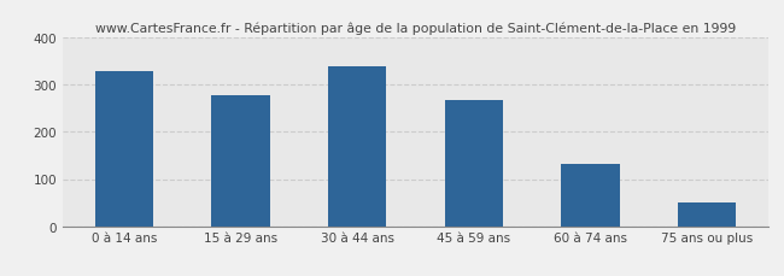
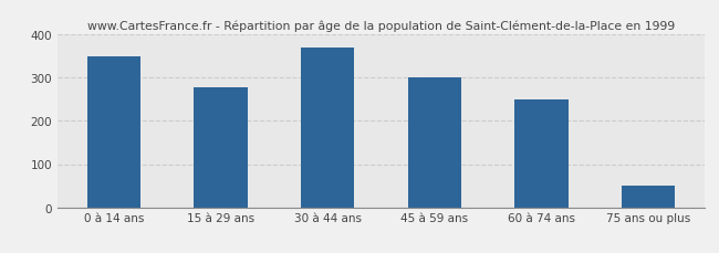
0 à 14 ans: 328 -> 350
30 à 44 ans: 340 -> 370
45 à 59 ans: 268 -> 300
60 à 74 ans: 133 -> 250
